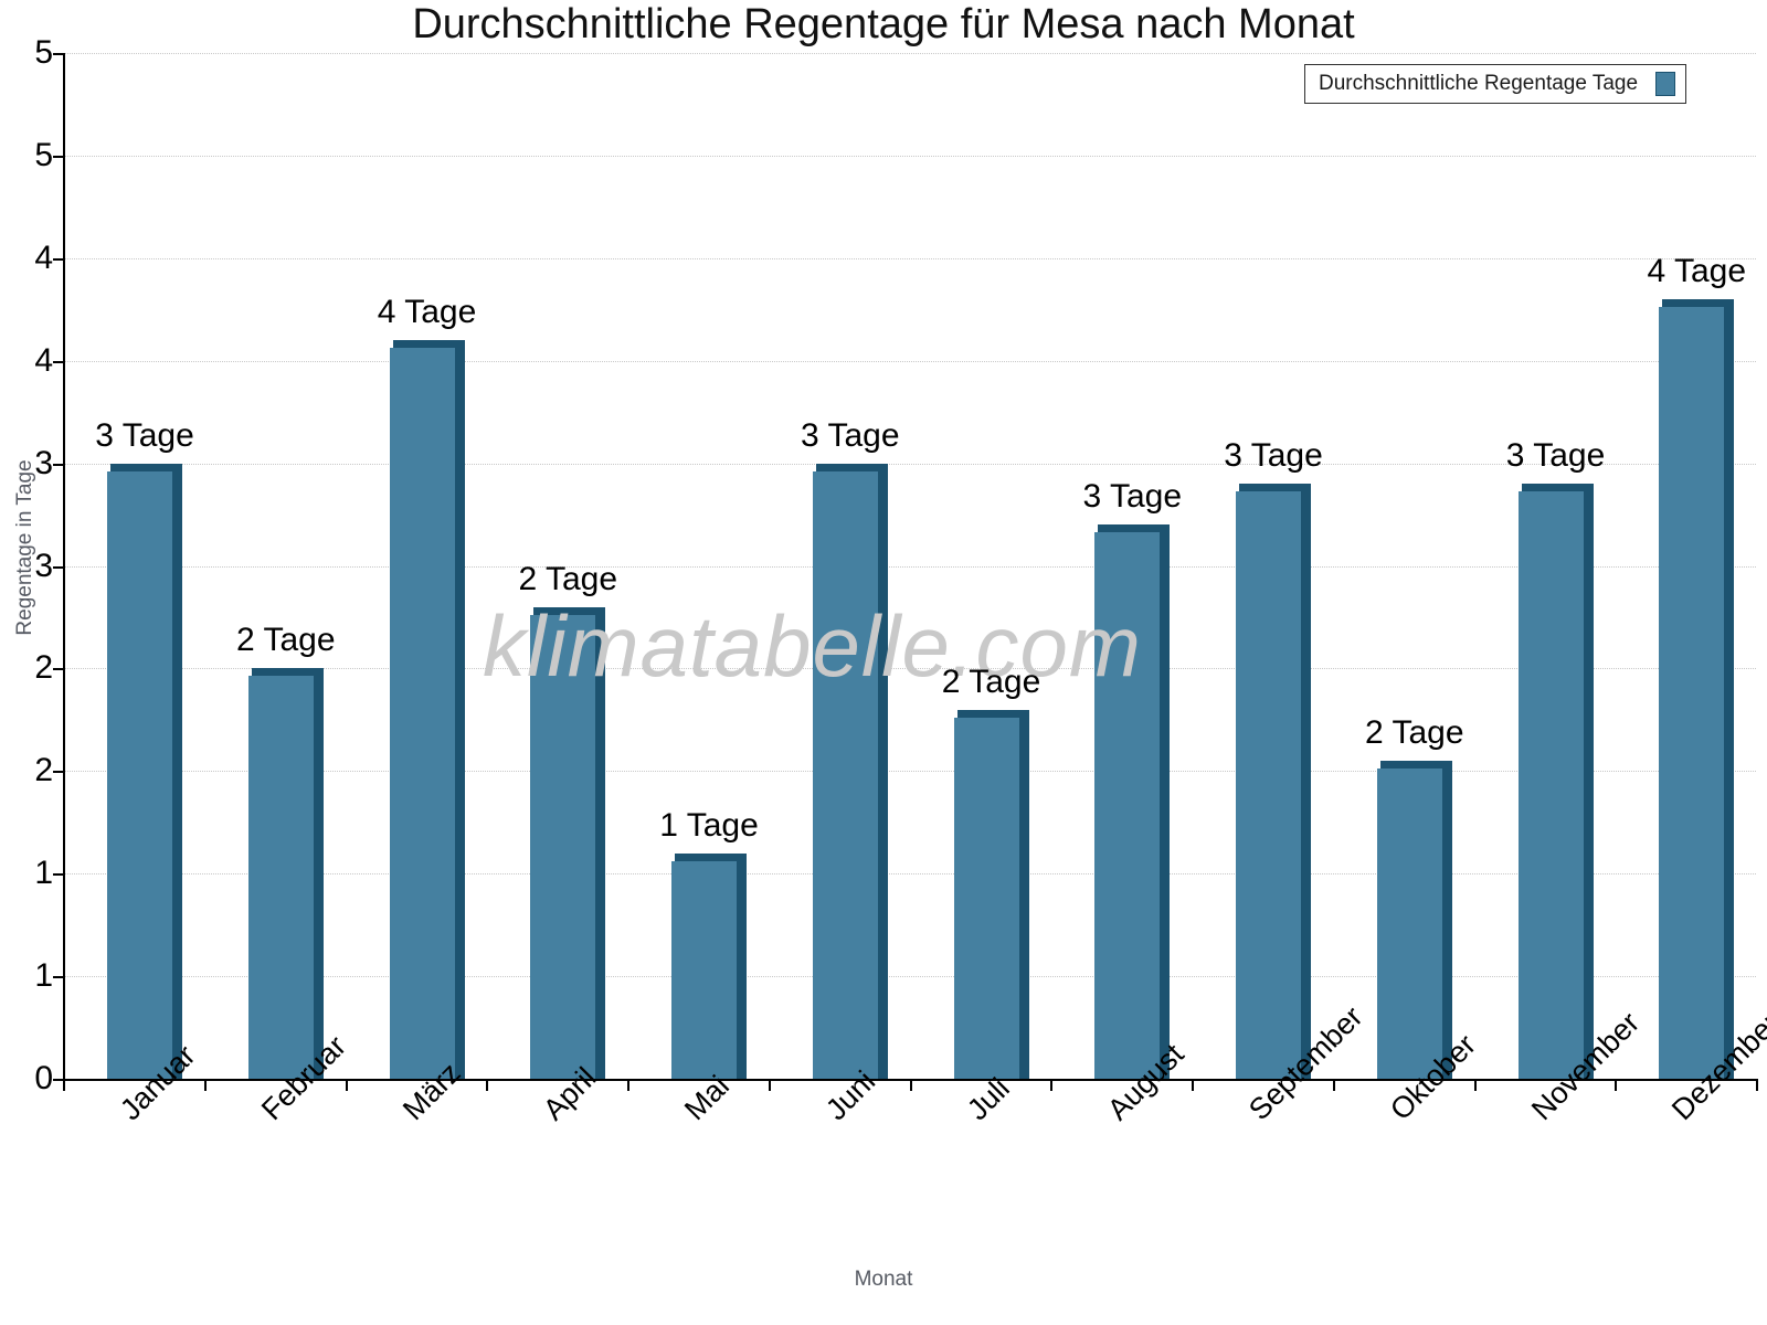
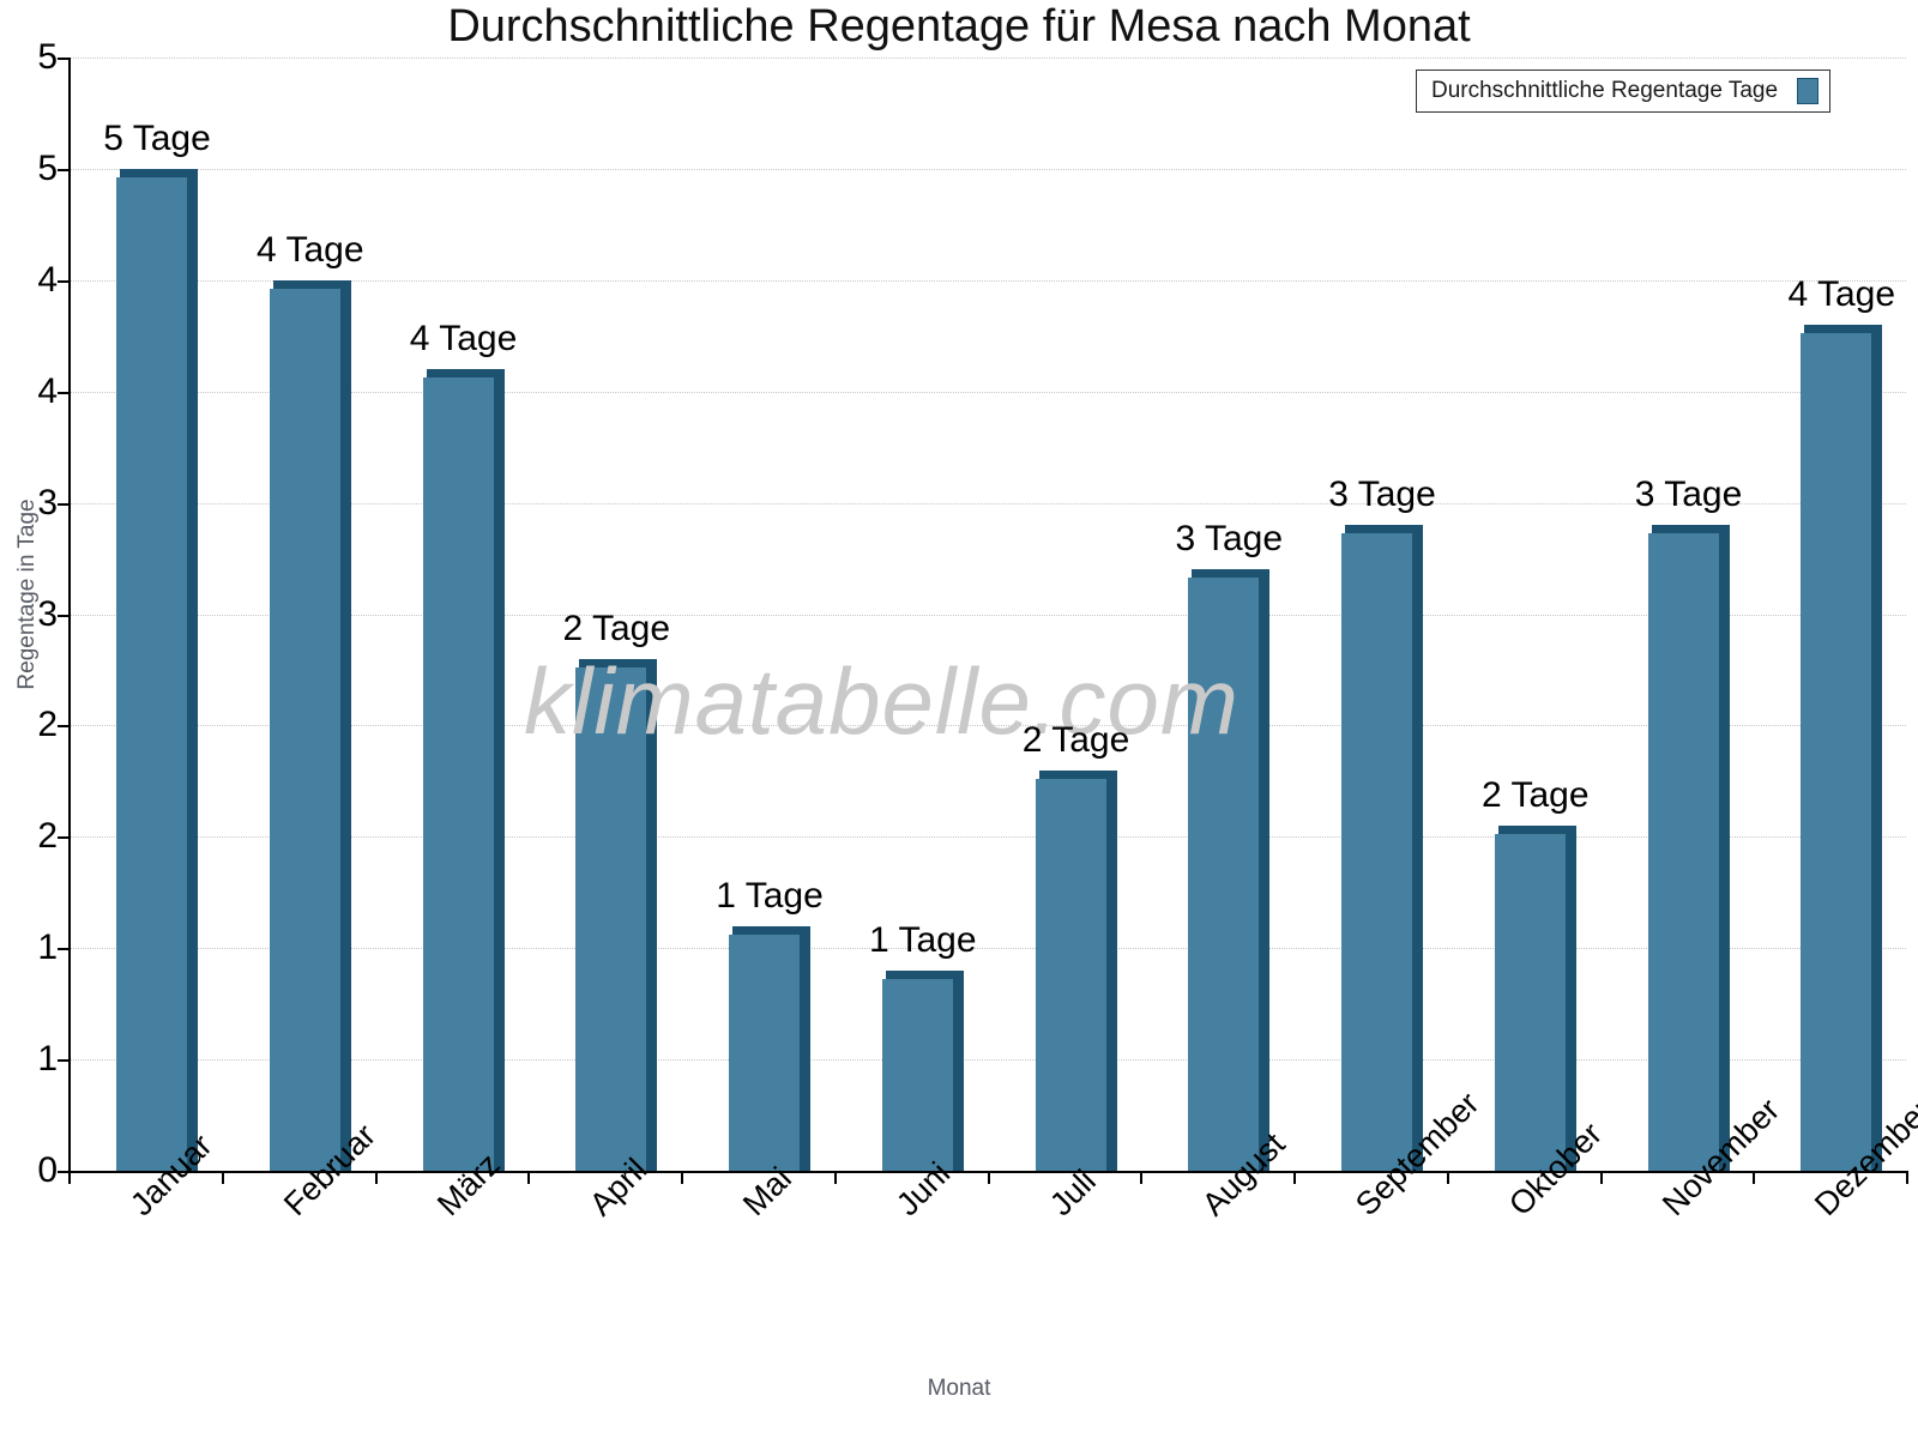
Januar: 3 -> 5
Februar: 2 -> 4
Juni: 3 -> 1
